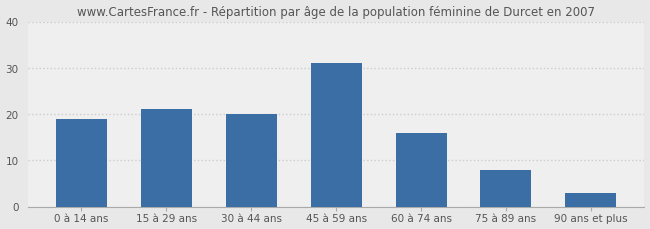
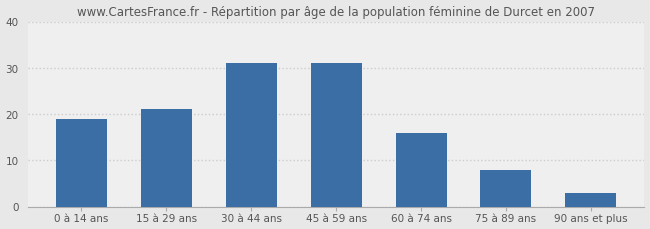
30 à 44 ans: 20 -> 31
